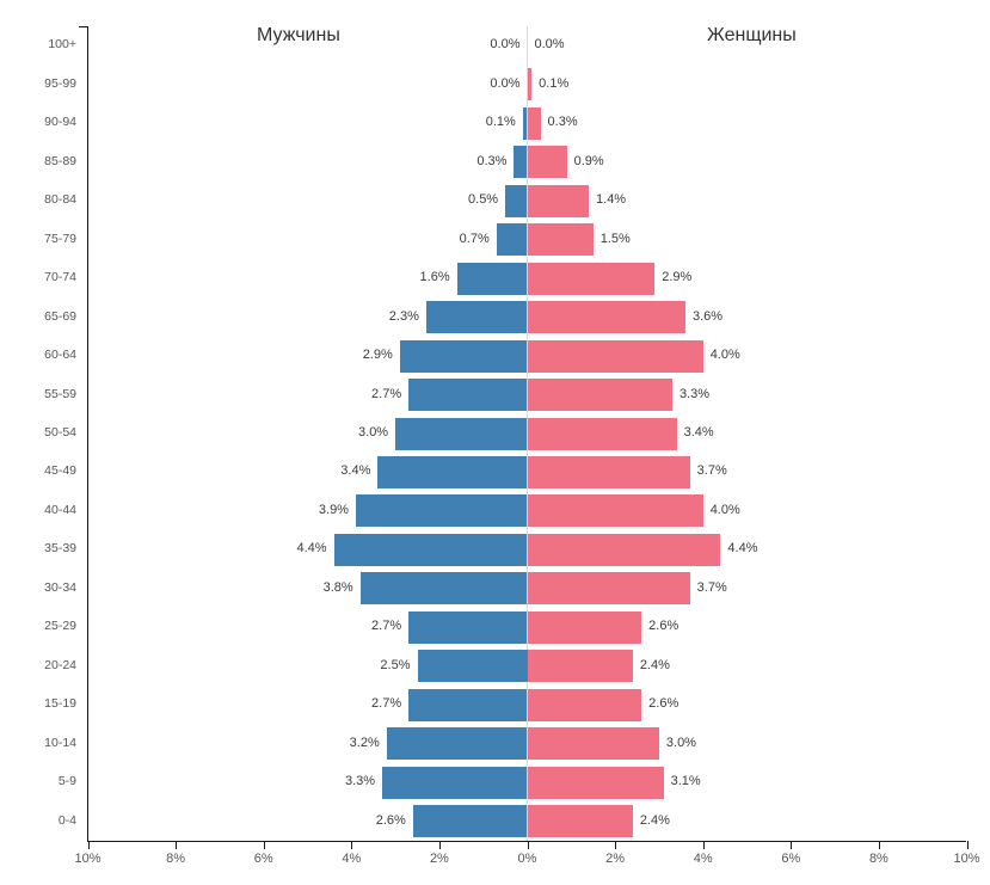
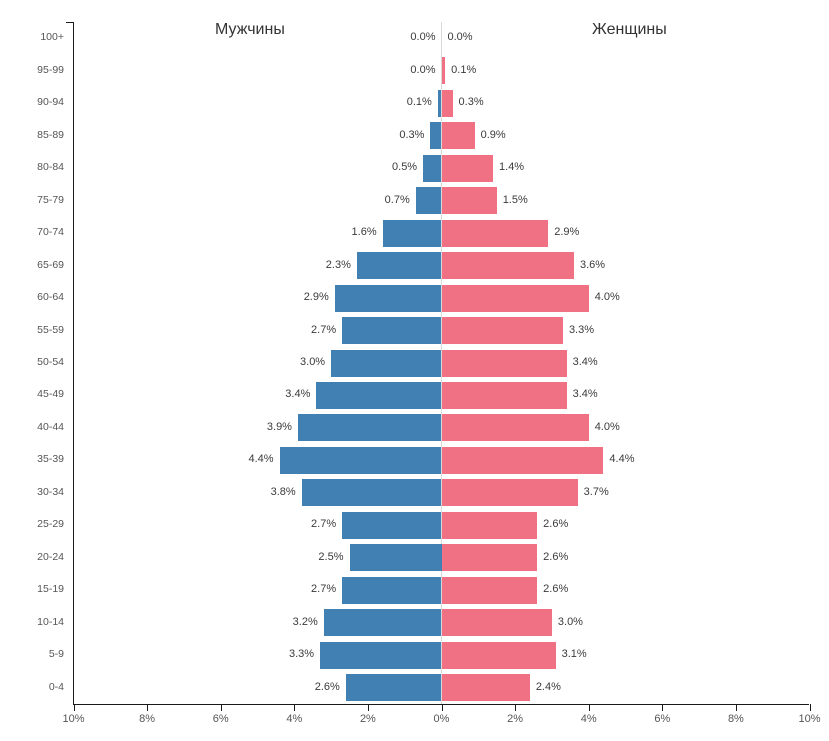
Женщины/45-49: 3.7% -> 3.4%
Женщины/20-24: 2.4% -> 2.6%
